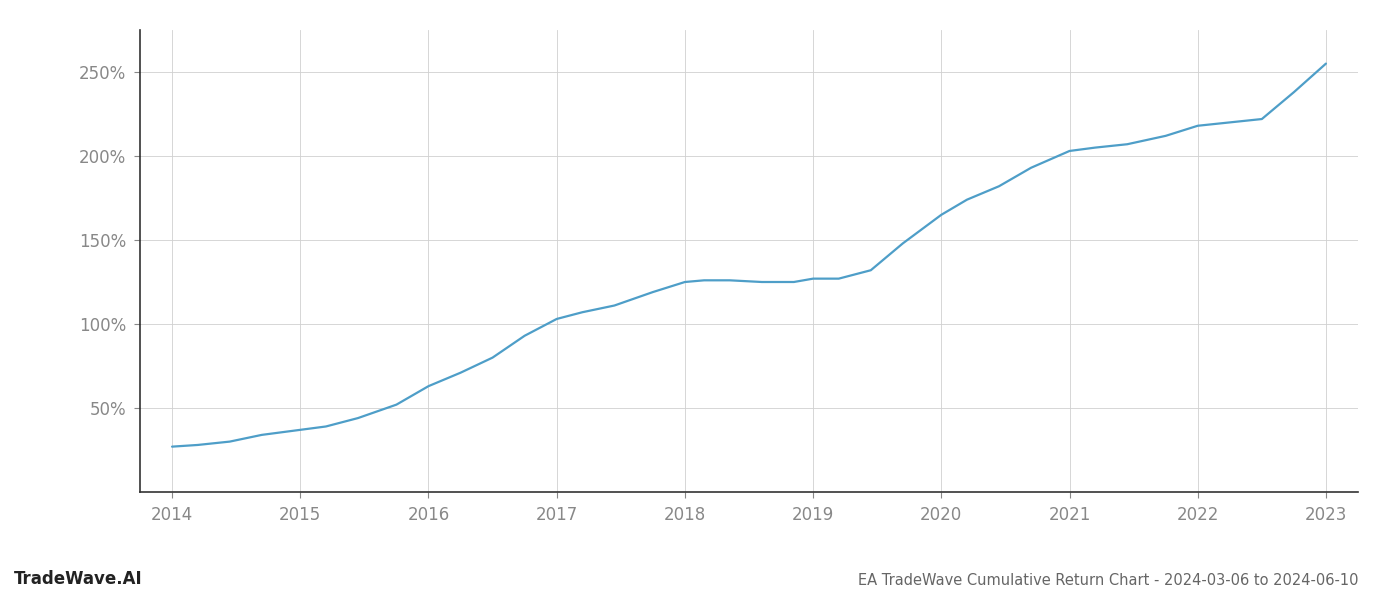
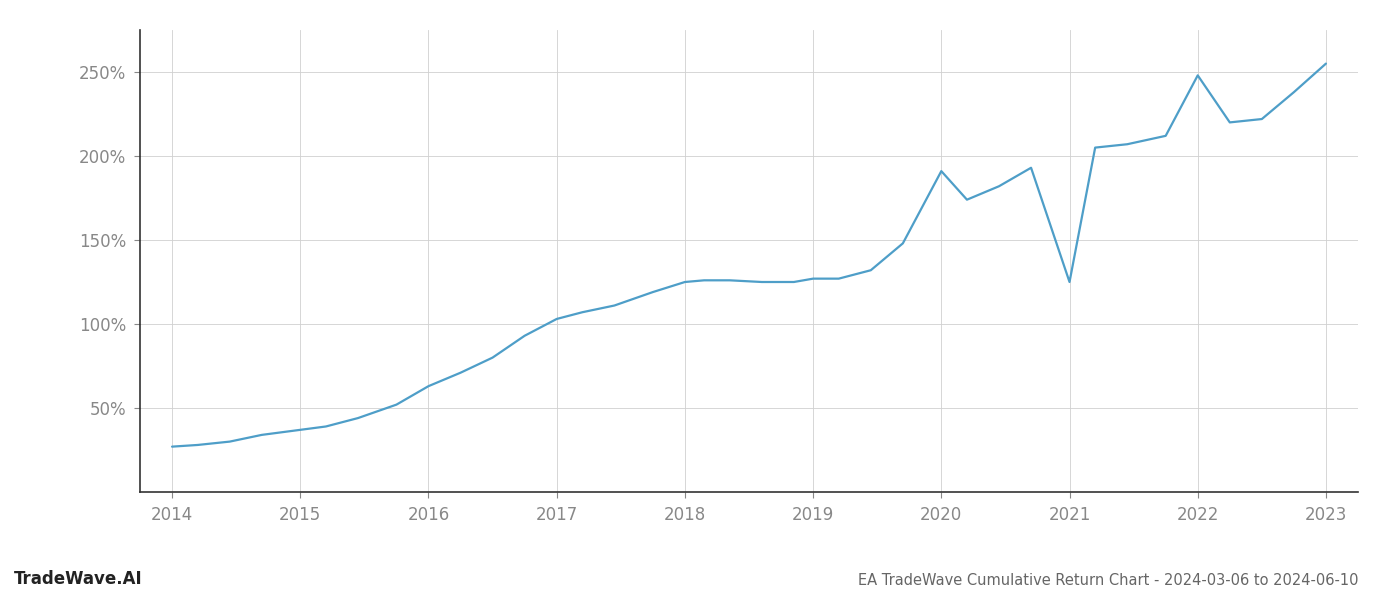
2020: 165% -> 191%
2021: 203% -> 125%
2022: 218% -> 248%
